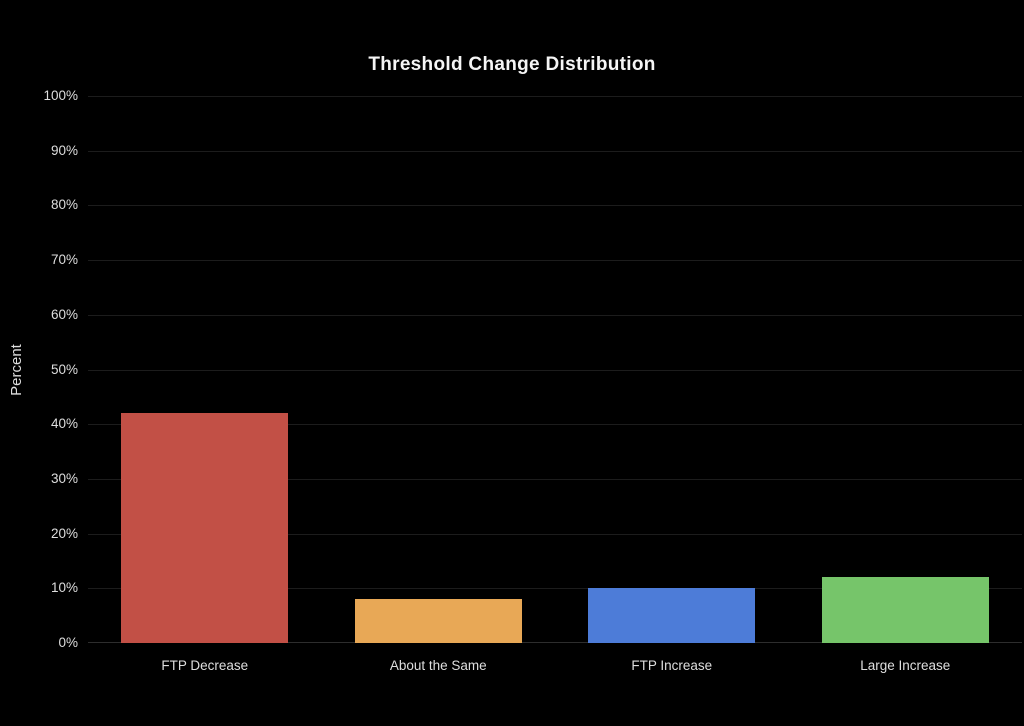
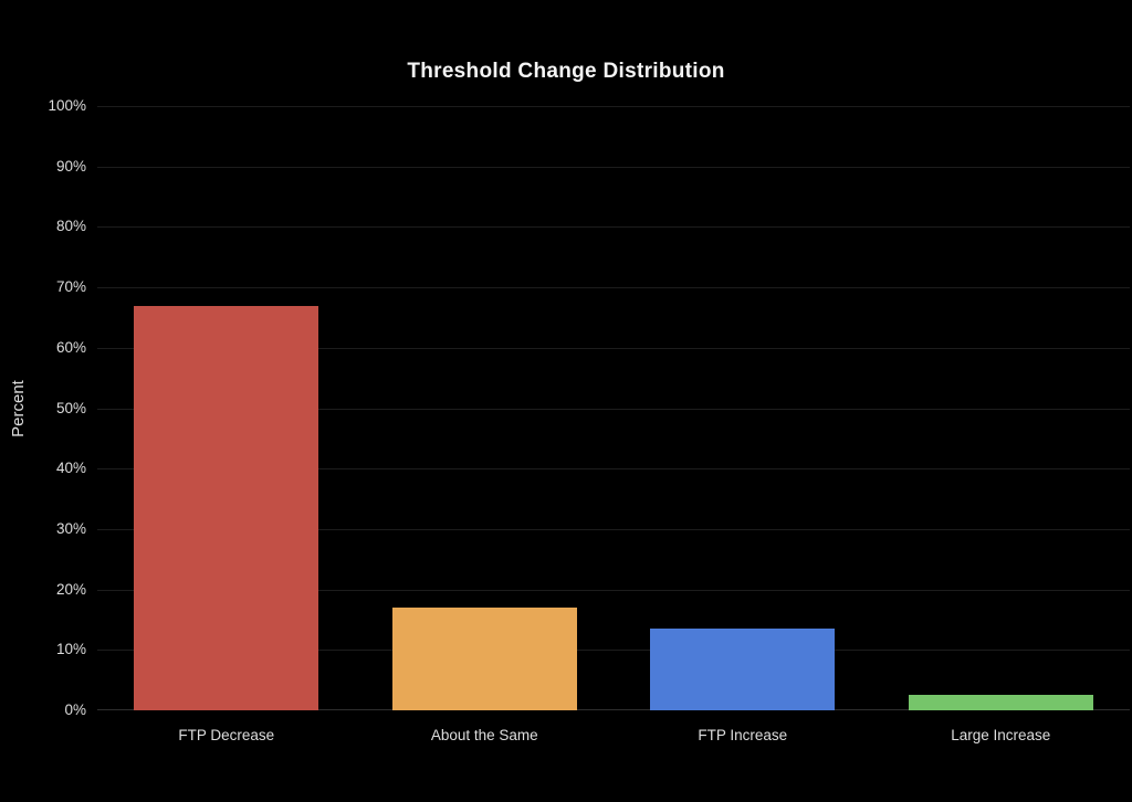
FTP Decrease: 42% -> 67%
About the Same: 8% -> 17%
FTP Increase: 10% -> 14%
Large Increase: 12% -> 2%
